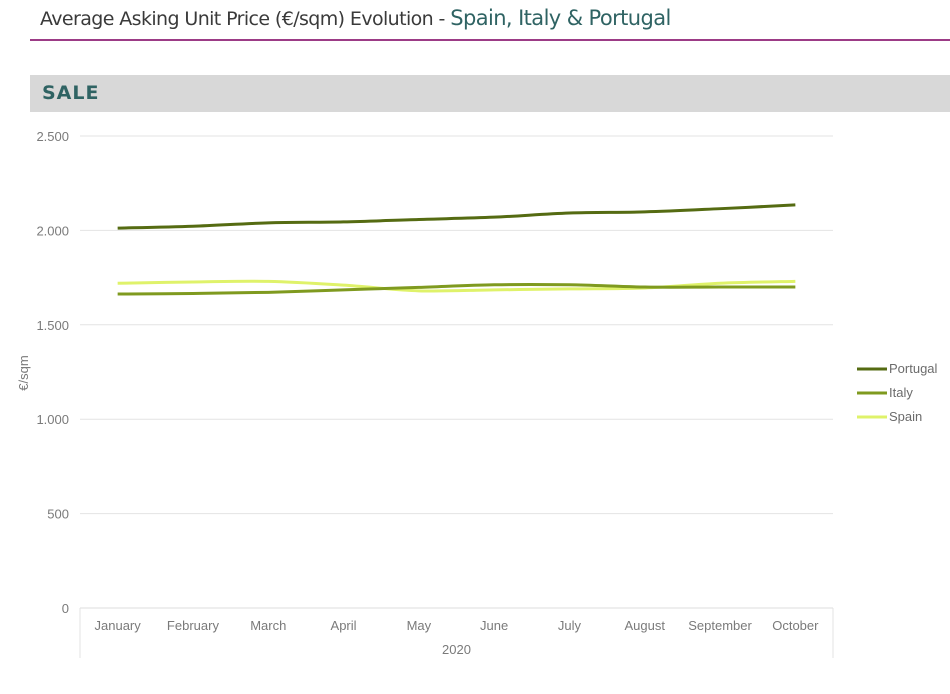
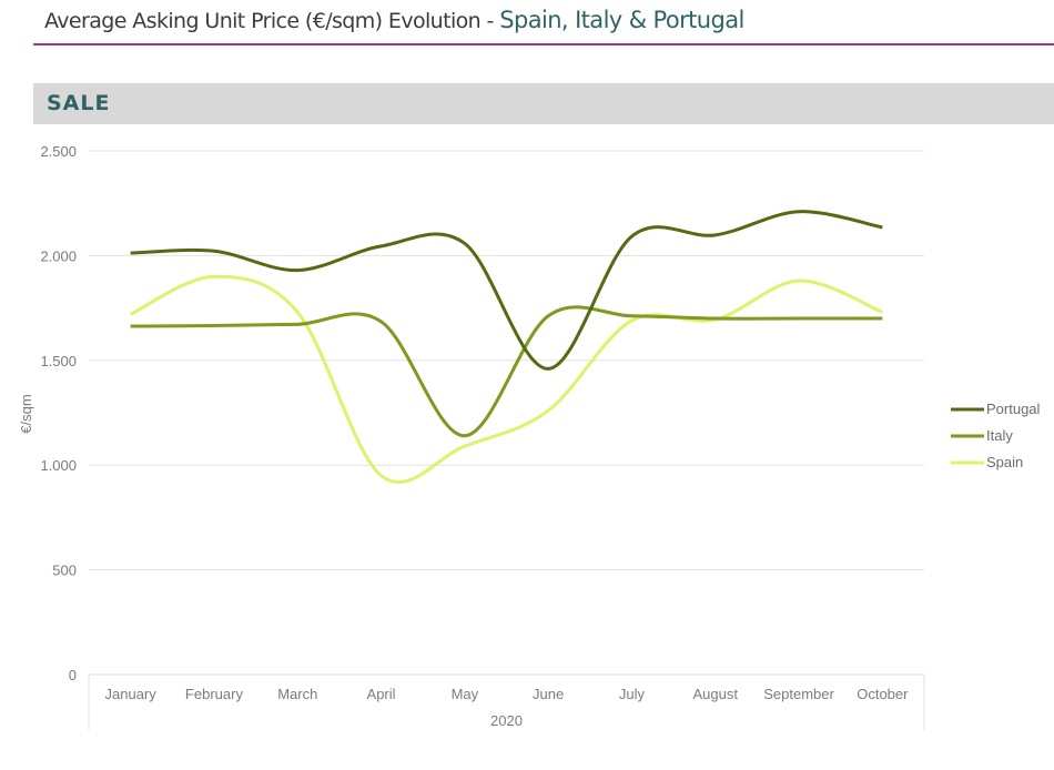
Spain/February: 1730 -> 1900
Portugal/March: 2040 -> 1930
Spain/April: 1710 -> 950
Italy/May: 1700 -> 1140
Spain/May: 1680 -> 1090
Portugal/June: 2070 -> 1460
Spain/June: 1680 -> 1260
Portugal/September: 2120 -> 2210
Spain/September: 1720 -> 1880
